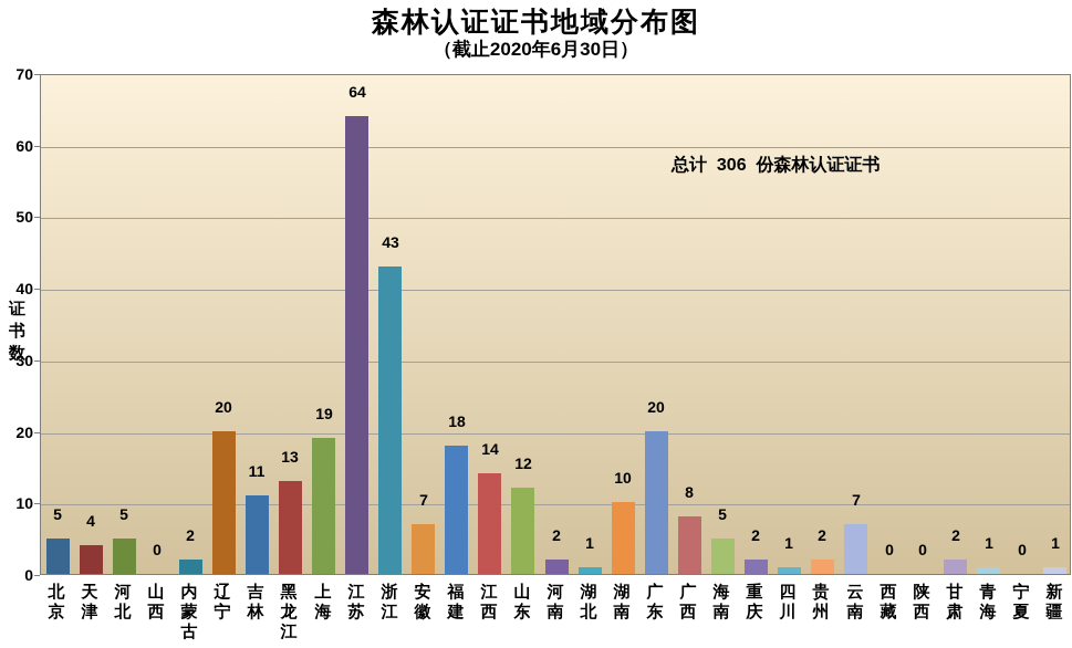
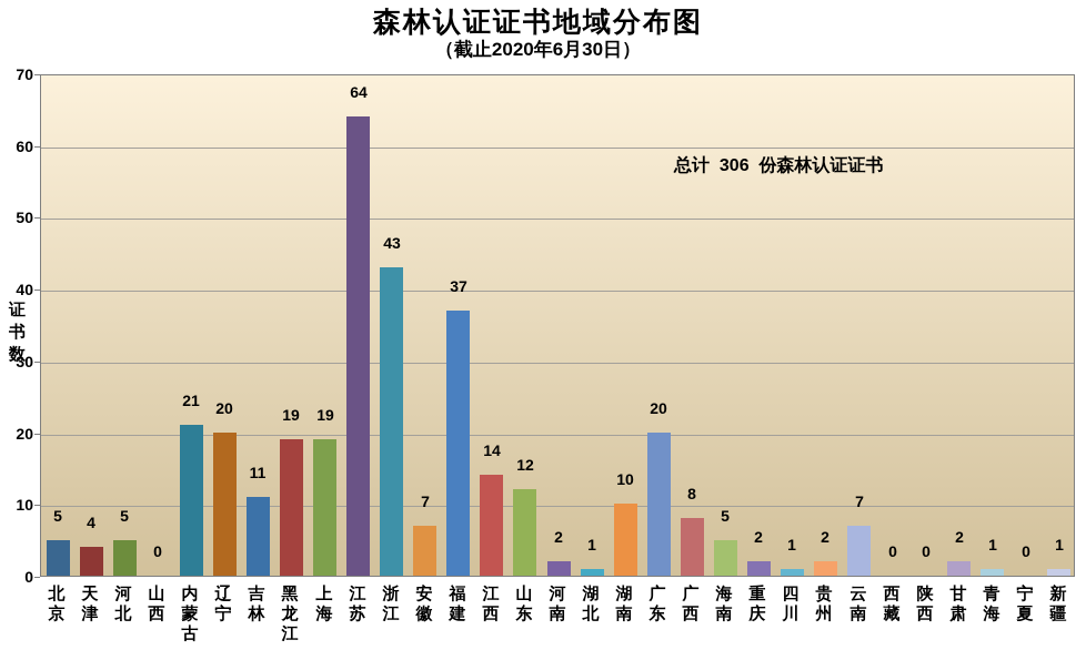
内蒙古: 2 -> 21
黑龙江: 13 -> 19
福建: 18 -> 37
